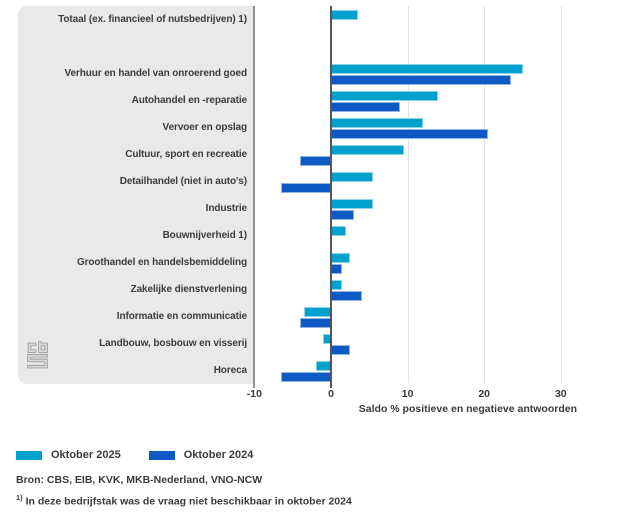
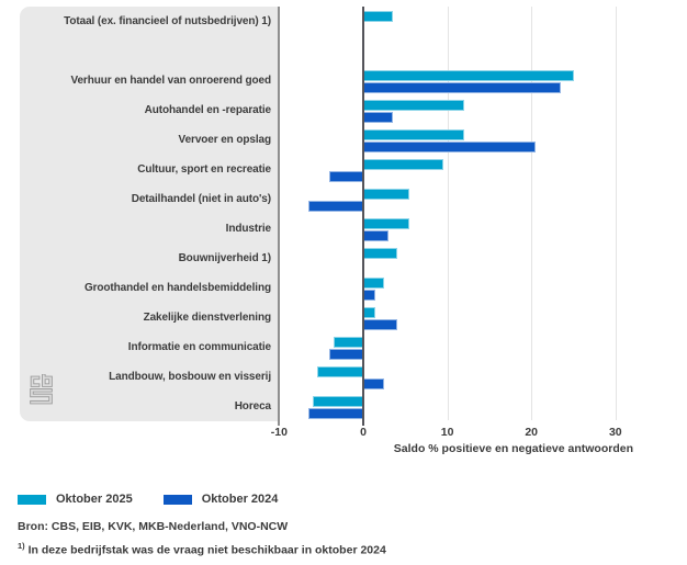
Oktober 2025/Autohandel en -reparatie: 14 -> 12
Oktober 2024/Autohandel en -reparatie: 9 -> 4
Oktober 2025/Bouwnijverheid 1): 2 -> 4
Oktober 2025/Landbouw, bosbouw en visserij: -1 -> -6
Oktober 2025/Horeca: -2 -> -6
